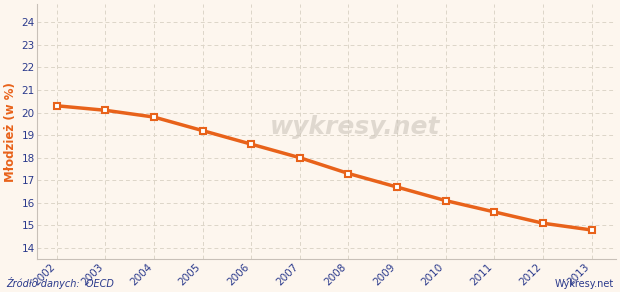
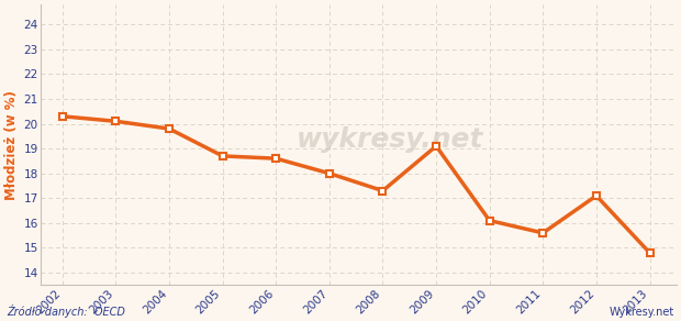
2005: 19.2 -> 18.7
2009: 16.7 -> 19.1
2012: 15.1 -> 17.1
